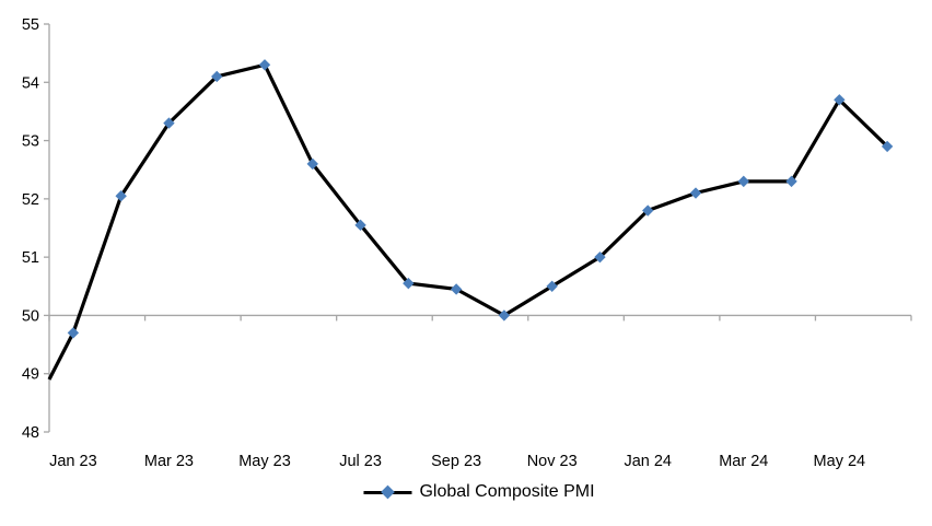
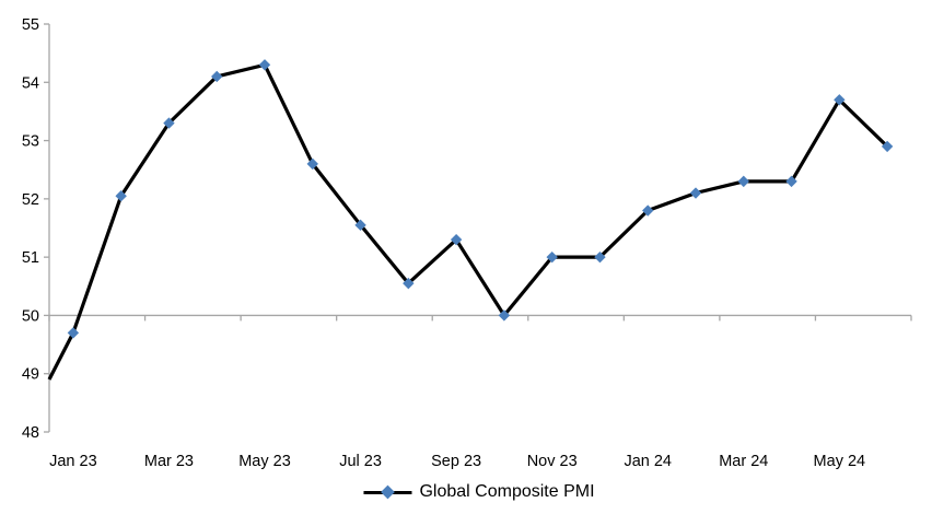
Sep 23: 50.5 -> 51.3
Nov 23: 50.5 -> 51.0
